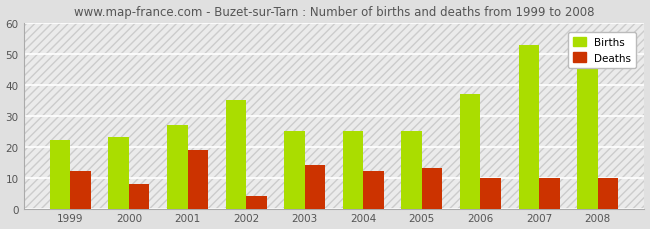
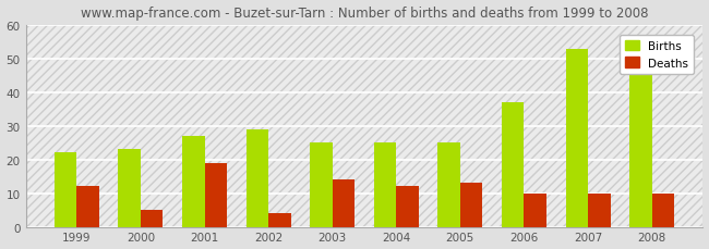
Deaths/2000: 8 -> 5
Births/2002: 35 -> 29
